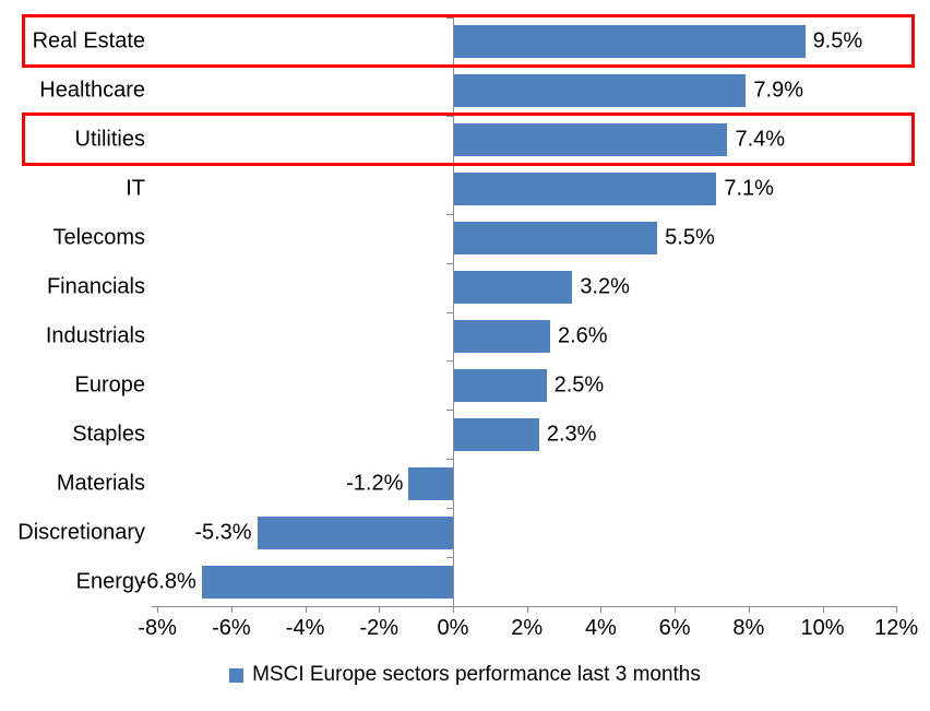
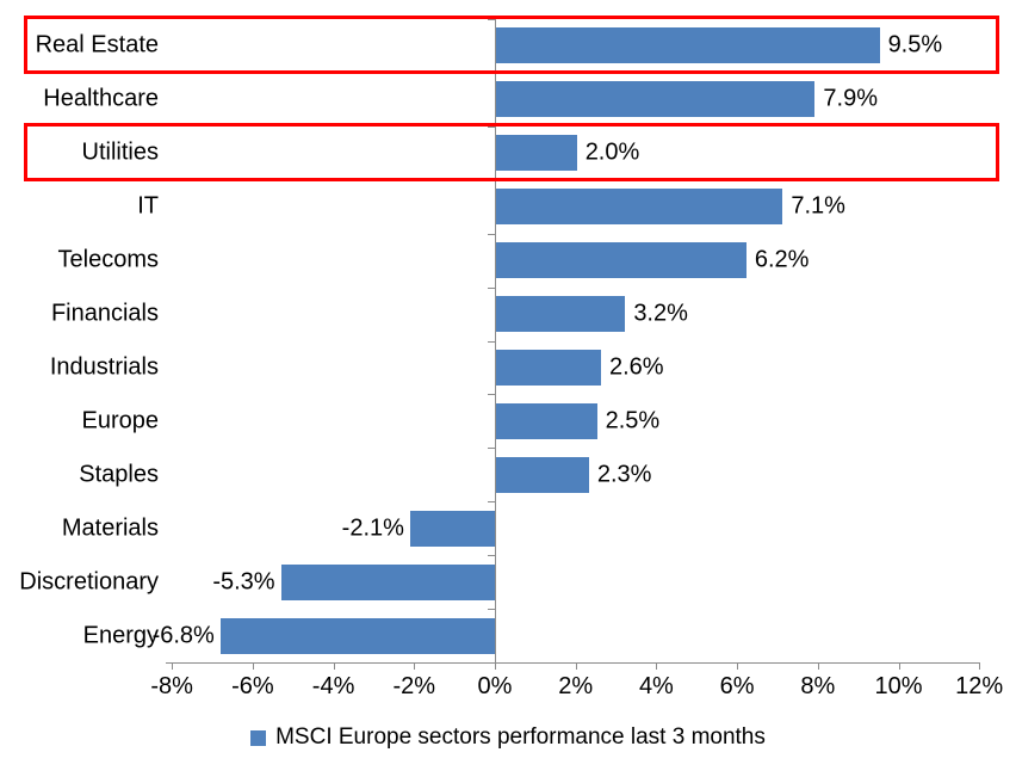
Utilities: 7.4% -> 2.0%
Telecoms: 5.5% -> 6.2%
Materials: -1.2% -> -2.1%
